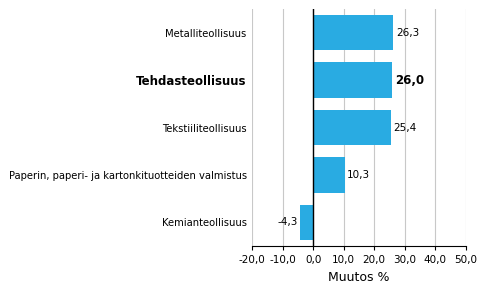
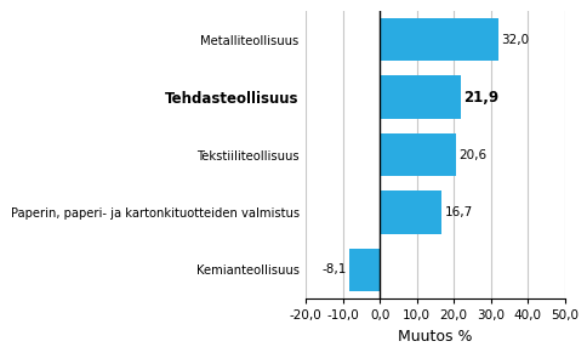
Metalliteollisuus: 26,3 -> 32,0
Tehdasteollisuus: 26,0 -> 21,9
Tekstiiliteollisuus: 25,4 -> 20,6
Paperin, paperi- ja kartonkituotteiden valmistus: 10,3 -> 16,7
Kemianteollisuus: -4,3 -> -8,1
